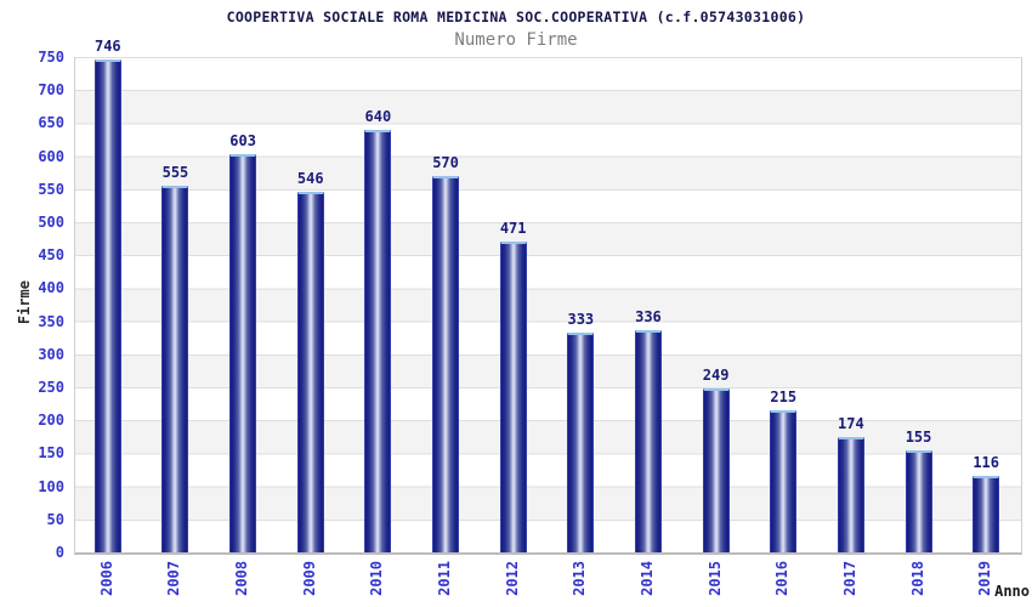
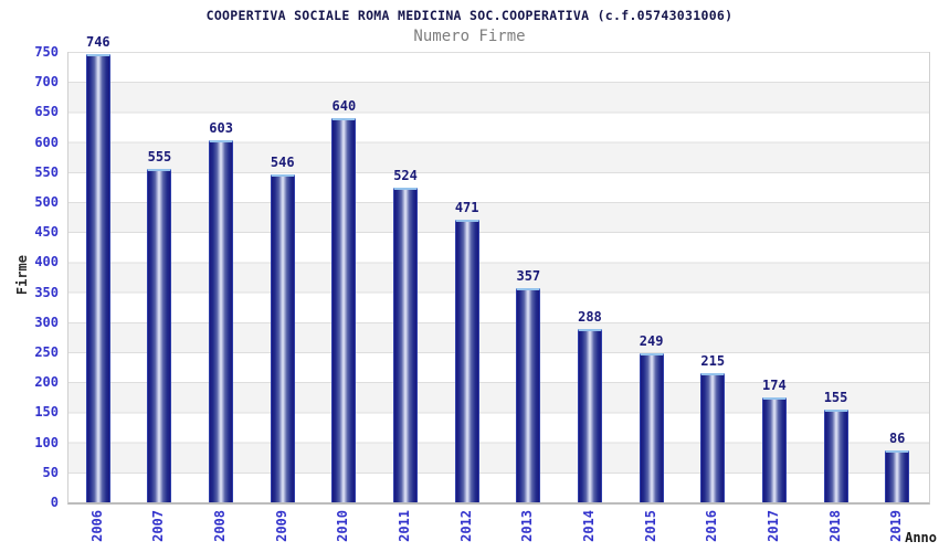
2011: 570 -> 524
2013: 333 -> 357
2014: 336 -> 288
2019: 116 -> 86
